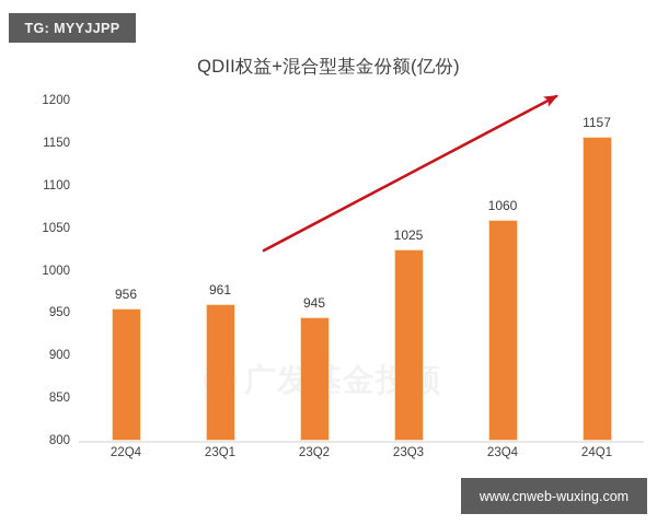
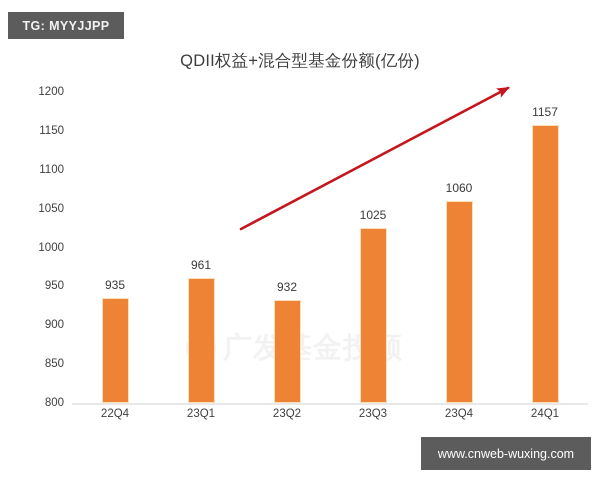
22Q4: 956 -> 935
23Q2: 945 -> 932
